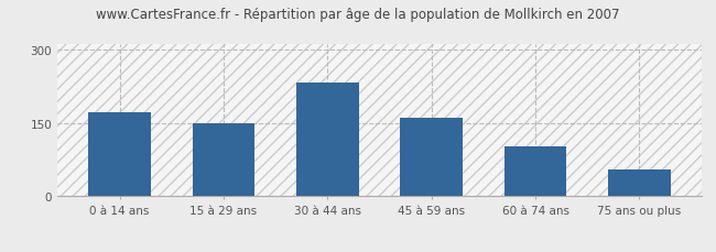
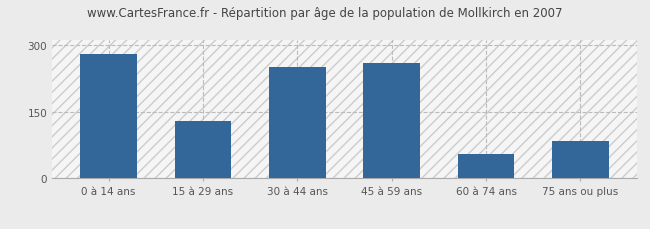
0 à 14 ans: 172 -> 280
15 à 29 ans: 150 -> 130
30 à 44 ans: 233 -> 250
45 à 59 ans: 160 -> 260
60 à 74 ans: 103 -> 55
75 ans ou plus: 55 -> 85
